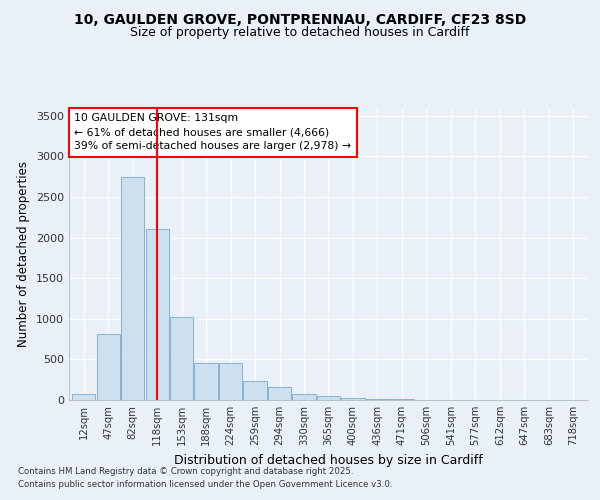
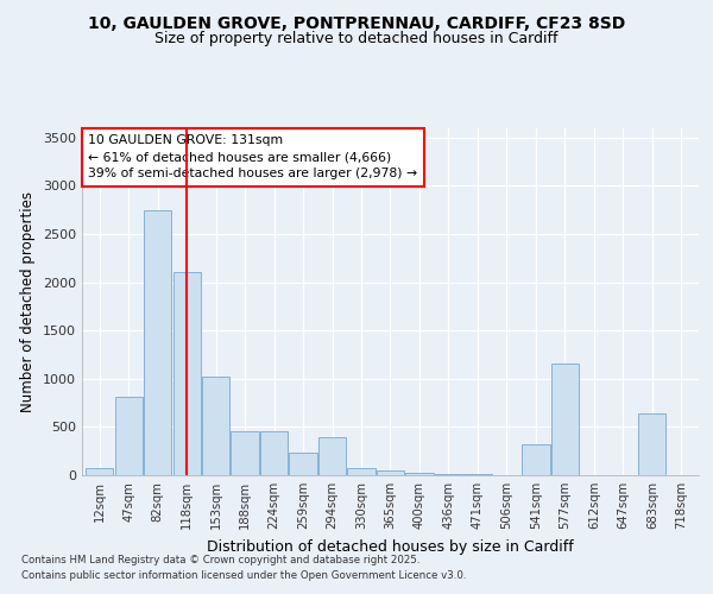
294sqm: 160 -> 400
541sqm: 0 -> 320
577sqm: 0 -> 1160
683sqm: 0 -> 640
